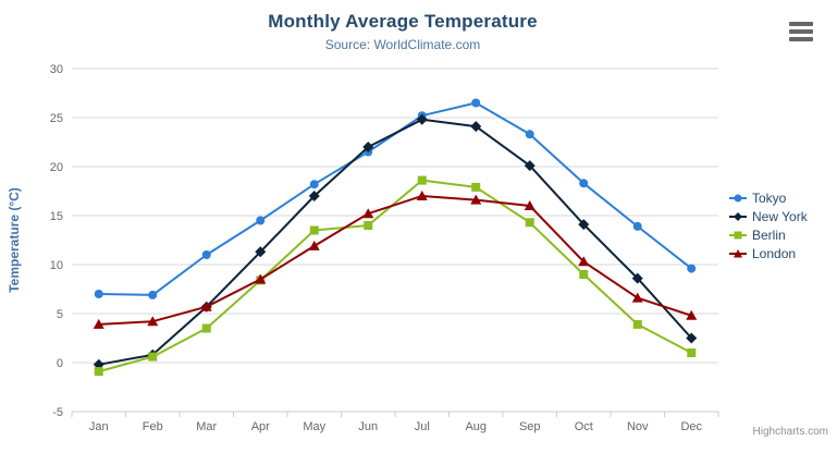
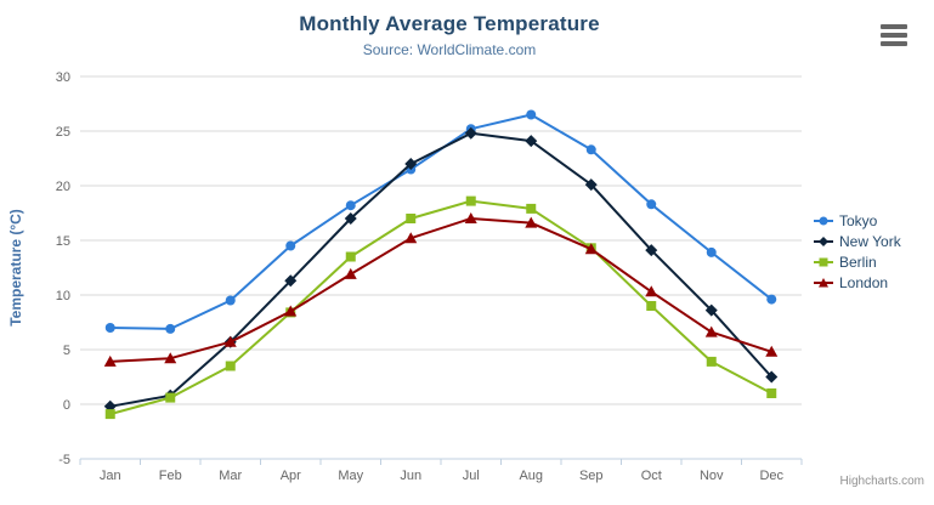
Tokyo/Mar: 11 -> 10
Berlin/Jun: 14 -> 17
London/Sep: 16 -> 14
